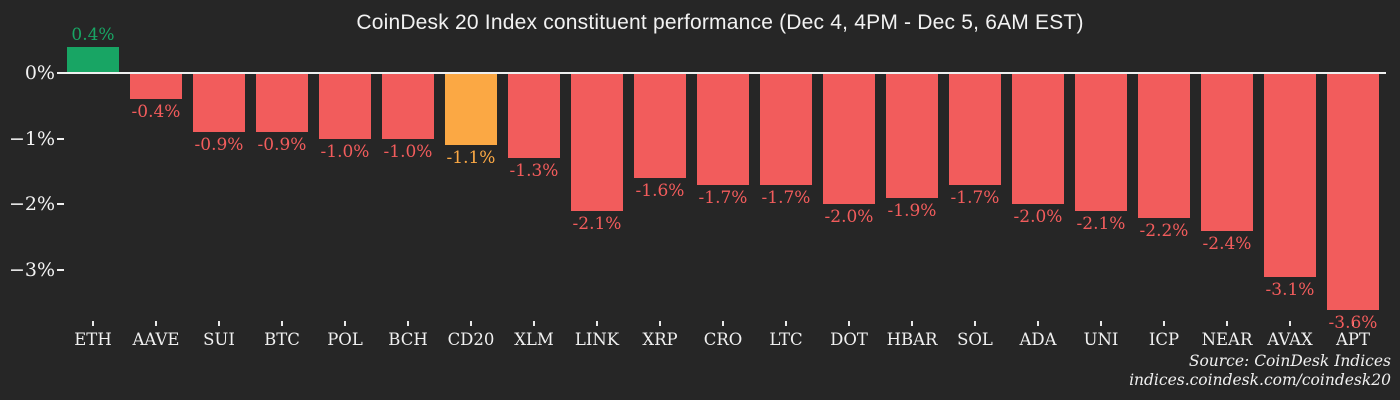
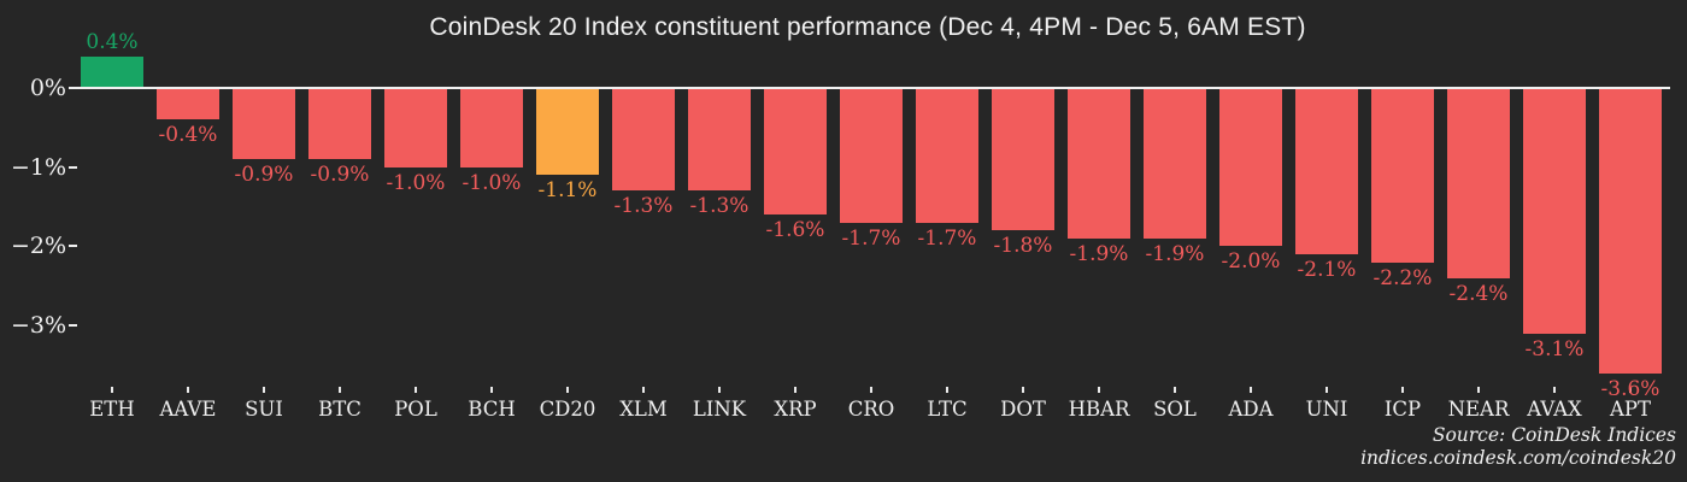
LINK: -2.1% -> -1.3%
DOT: -2.0% -> -1.8%
SOL: -1.7% -> -1.9%
